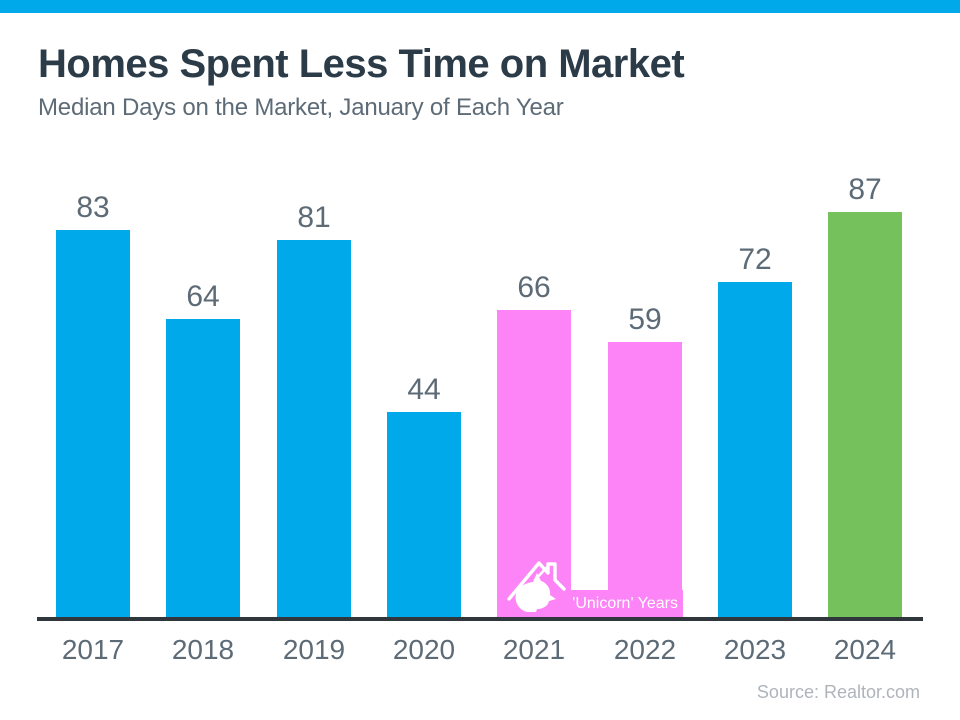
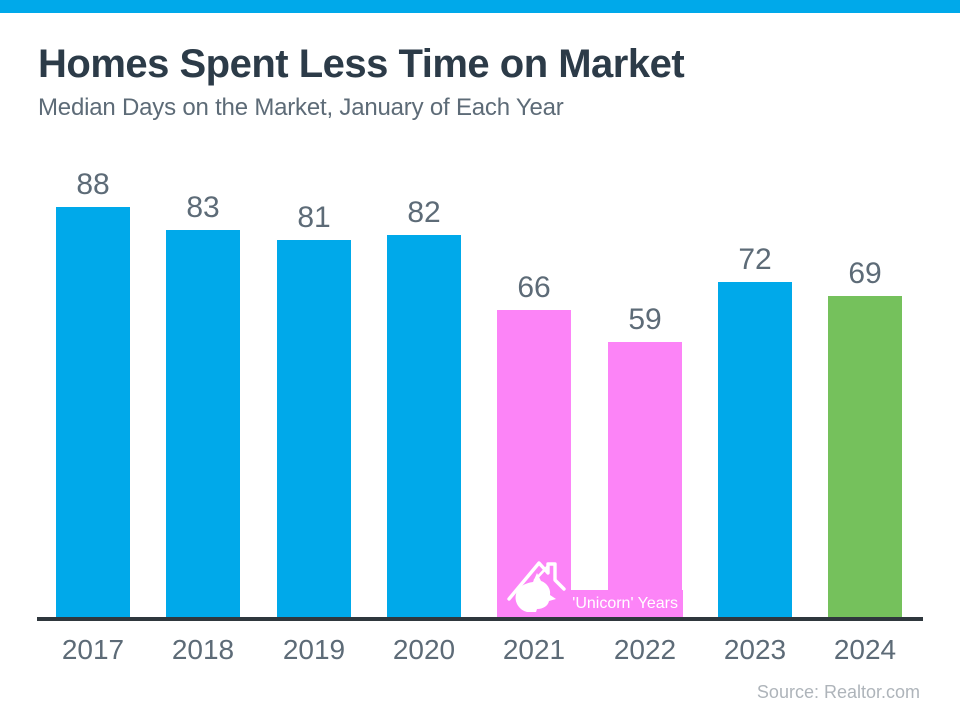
2017: 83 -> 88
2018: 64 -> 83
2020: 44 -> 82
2024: 87 -> 69
